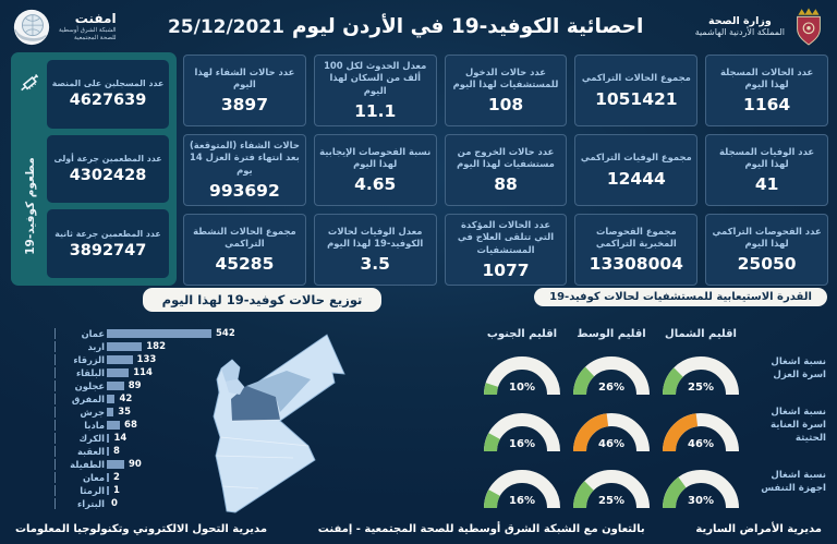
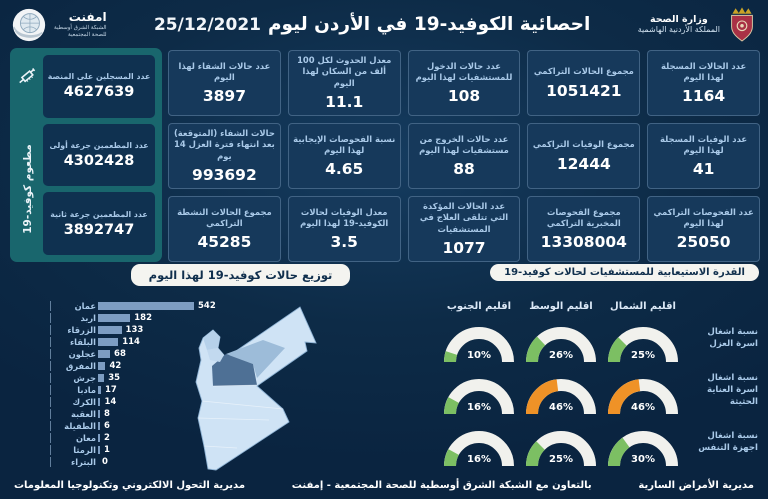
توزيع حالات كوفيد-19 لهذا اليوم/عجلون: 89 -> 68
توزيع حالات كوفيد-19 لهذا اليوم/مادبا: 68 -> 17
توزيع حالات كوفيد-19 لهذا اليوم/الطفيلة: 90 -> 6
